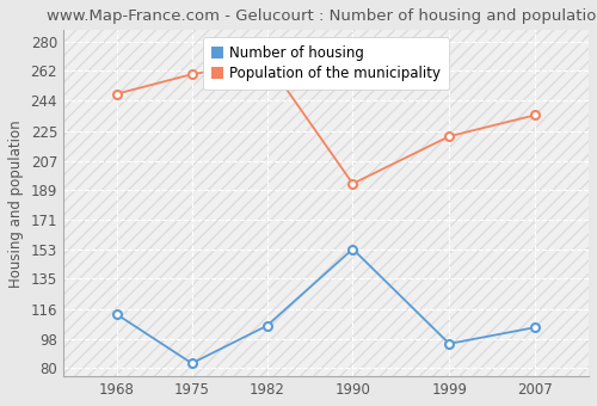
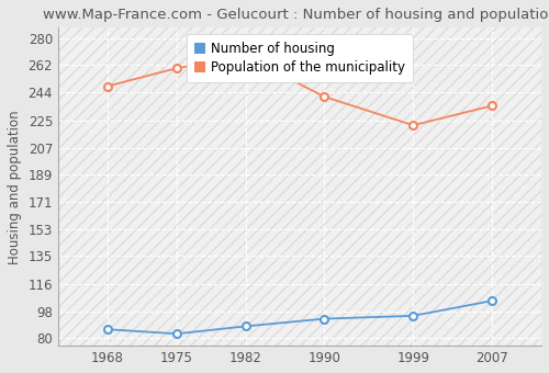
Number of housing/1968: 113 -> 86
Number of housing/1982: 106 -> 88
Number of housing/1990: 153 -> 93
Population of the municipality/1990: 193 -> 241
